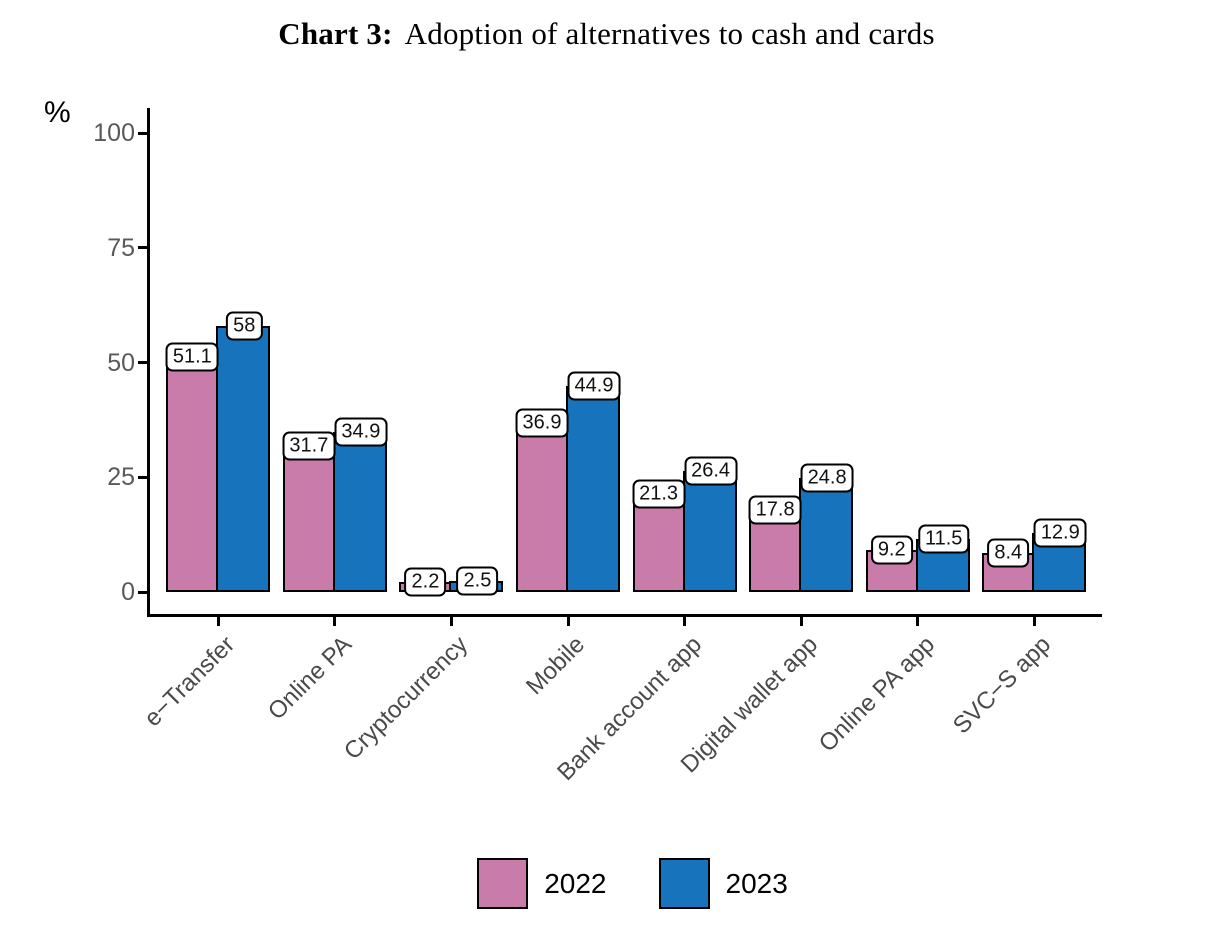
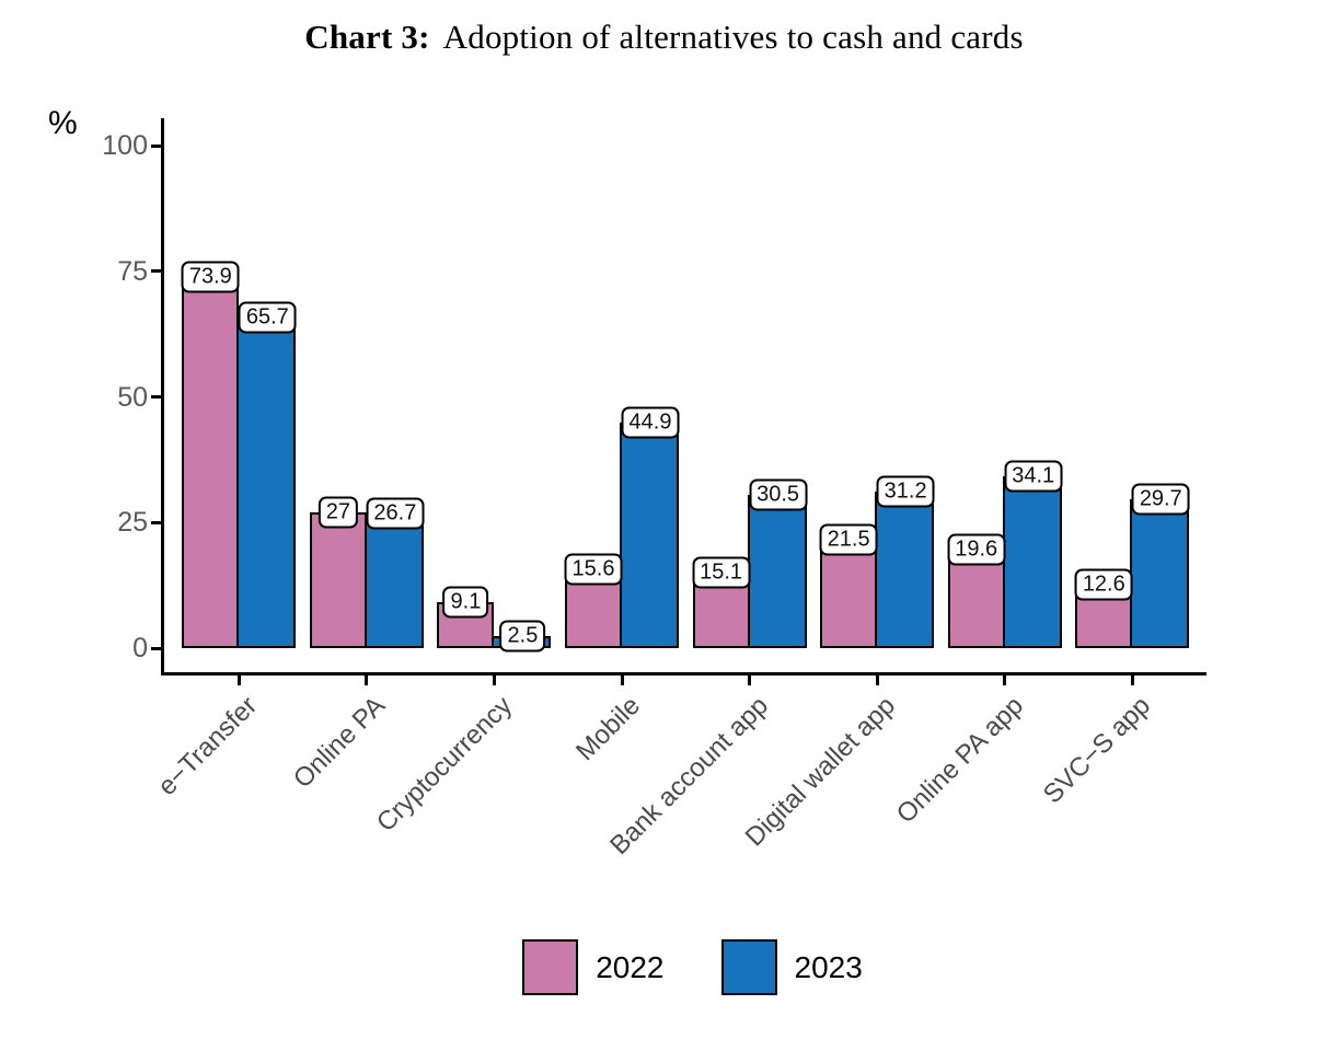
2022/e−Transfer: 51.1 -> 73.9
2023/e−Transfer: 58 -> 65.7
2022/Online PA: 31.7 -> 27
2023/Online PA: 34.9 -> 26.7
2022/Cryptocurrency: 2.2 -> 9.1
2022/Mobile: 36.9 -> 15.6
2022/Bank account app: 21.3 -> 15.1
2023/Bank account app: 26.4 -> 30.5
2022/Digital wallet app: 17.8 -> 21.5
2023/Digital wallet app: 24.8 -> 31.2
2022/Online PA app: 9.2 -> 19.6
2023/Online PA app: 11.5 -> 34.1
2022/SVC−S app: 8.4 -> 12.6
2023/SVC−S app: 12.9 -> 29.7
